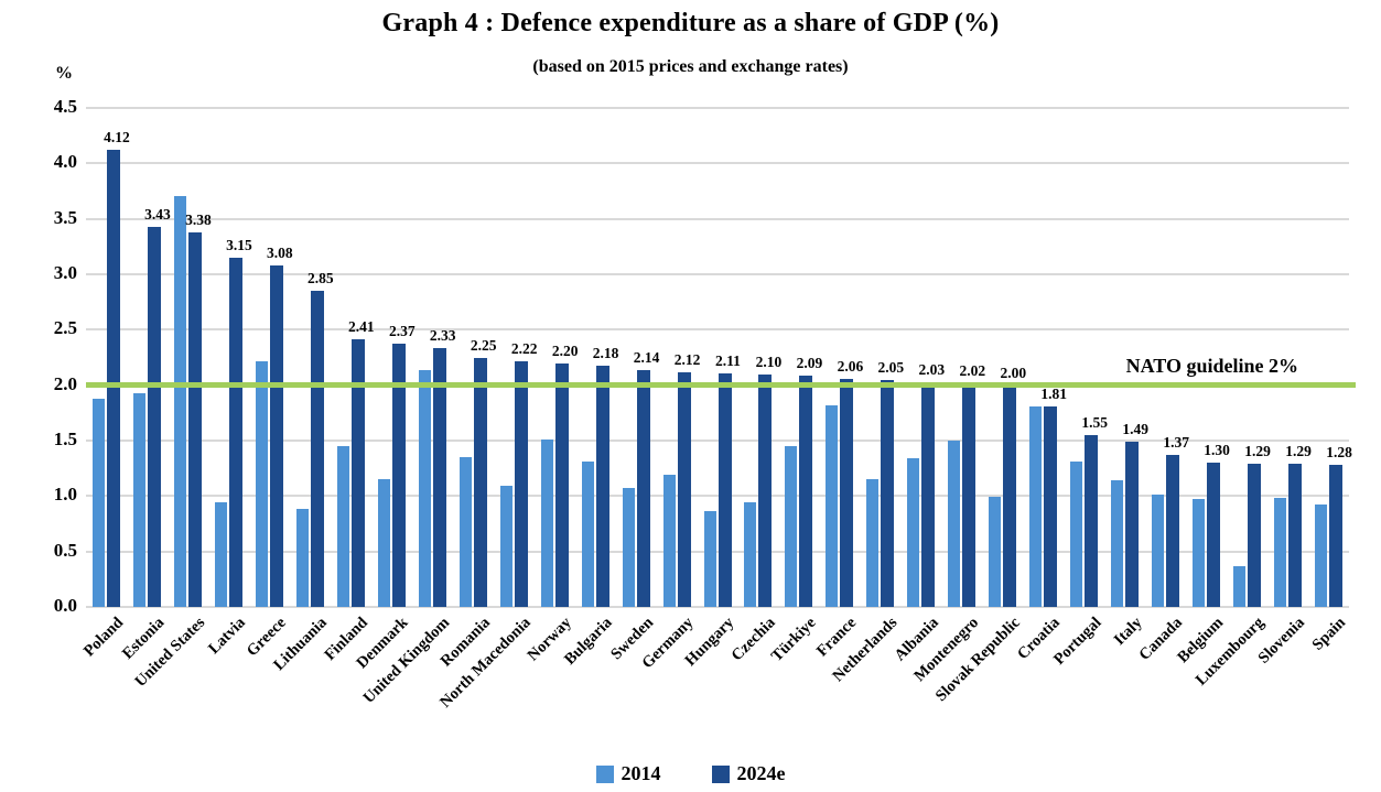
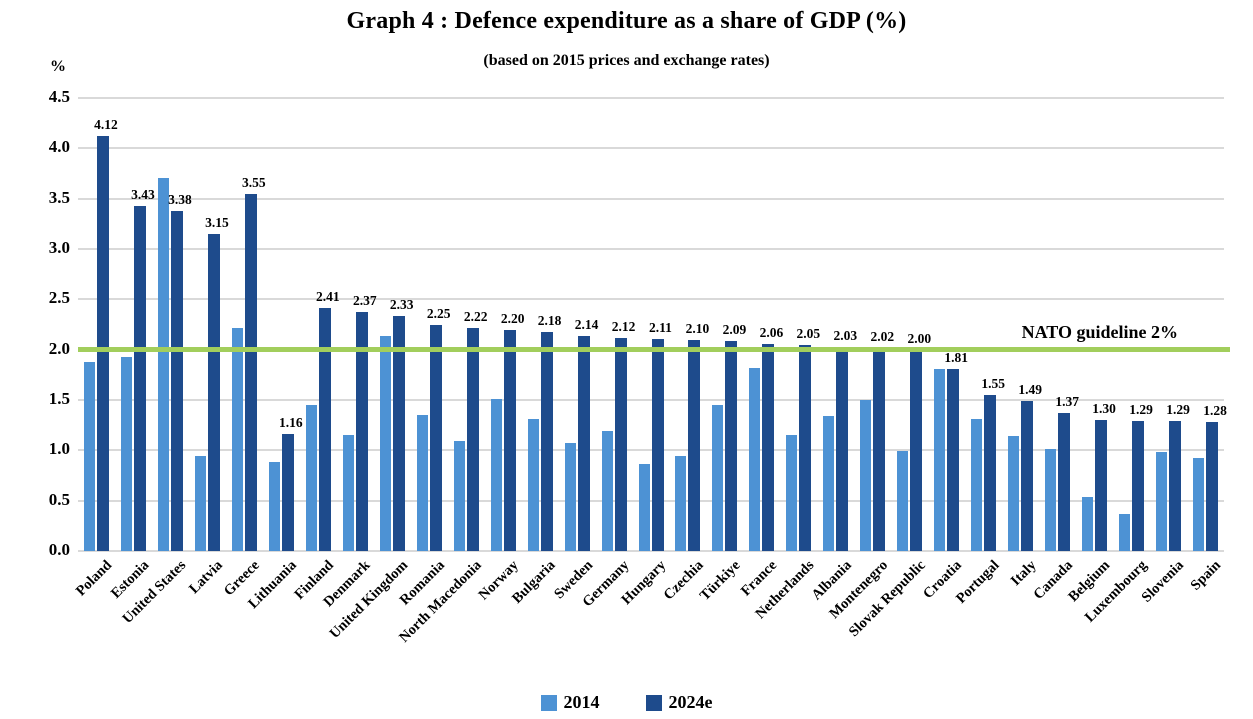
2024e/Greece: 3.08 -> 3.55
2024e/Lithuania: 2.85 -> 1.16
2014/Belgium: 0.97 -> 0.54
